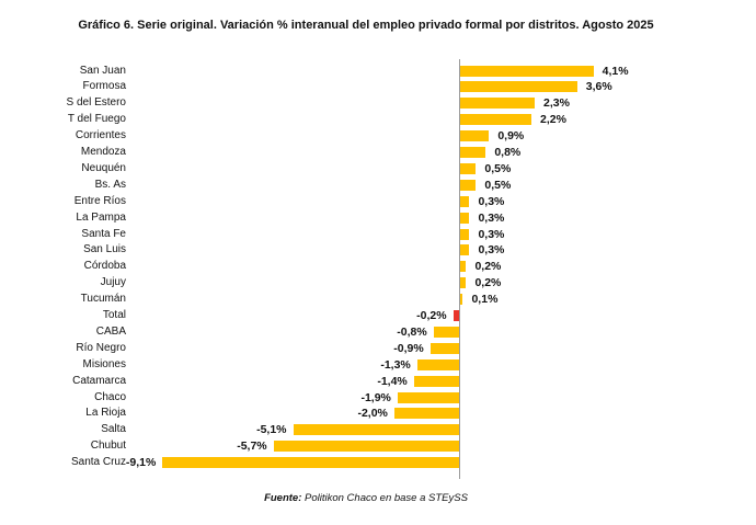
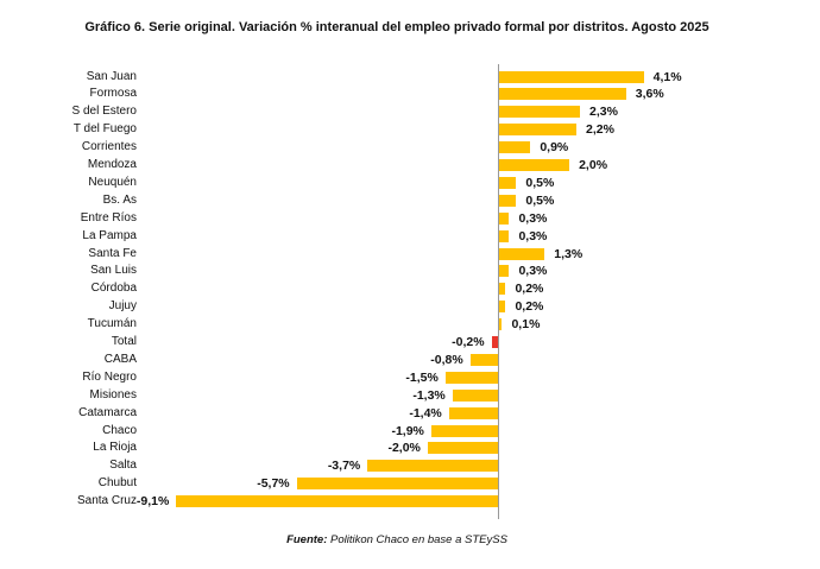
Mendoza: 0,8% -> 2,0%
Santa Fe: 0,3% -> 1,3%
Río Negro: -0,9% -> -1,5%
Salta: -5,1% -> -3,7%
